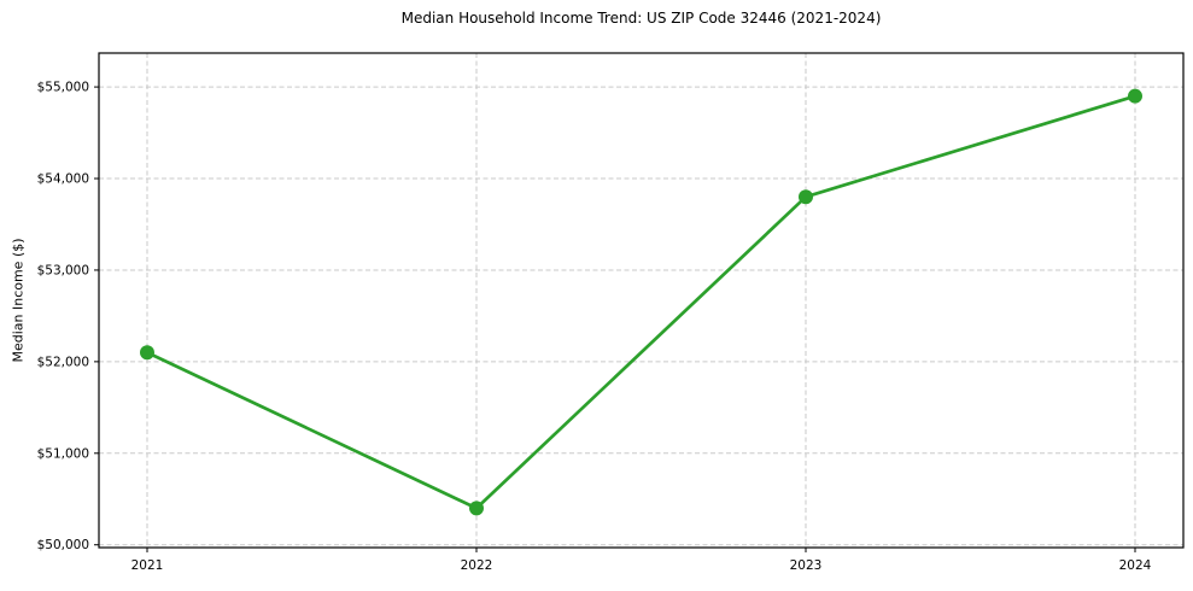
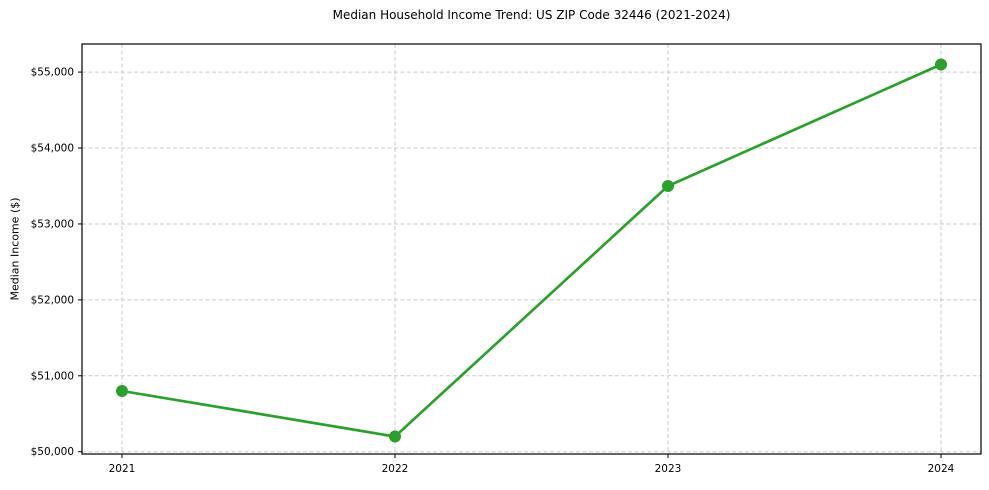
2021: $52100 -> $50800
2022: $50400 -> $50200
2023: $53800 -> $53500
2024: $54900 -> $55100
